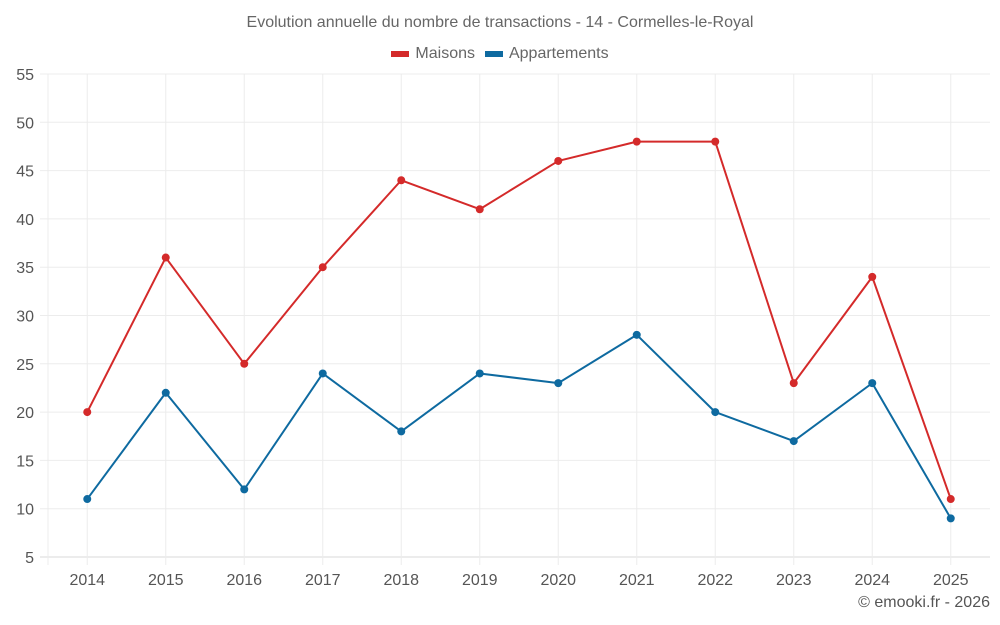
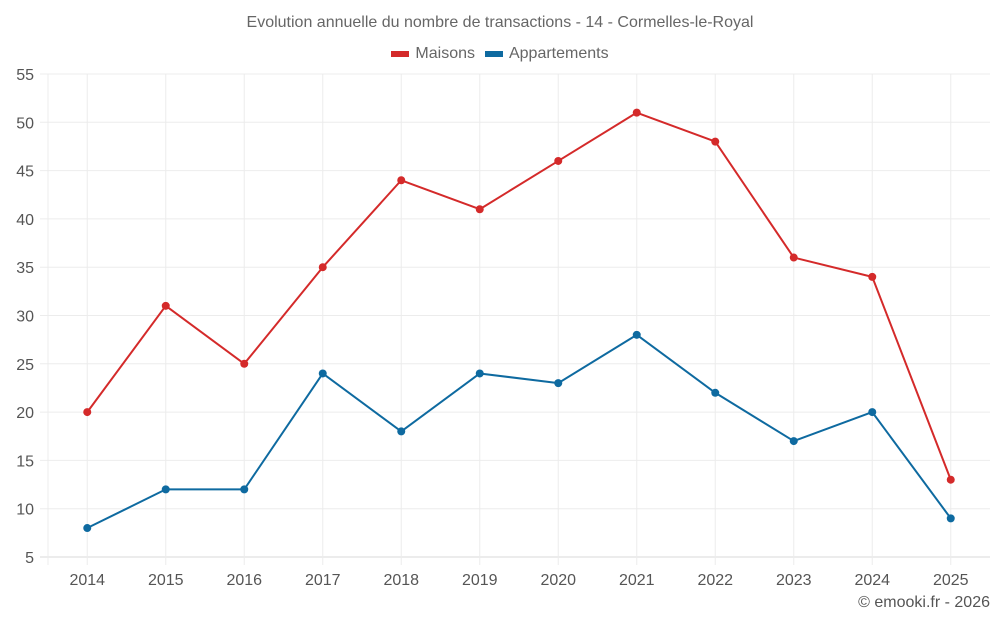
Appartements/2014: 11 -> 8
Maisons/2015: 36 -> 31
Appartements/2015: 22 -> 12
Maisons/2021: 48 -> 51
Appartements/2022: 20 -> 22
Maisons/2023: 23 -> 36
Appartements/2024: 23 -> 20
Maisons/2025: 11 -> 13
